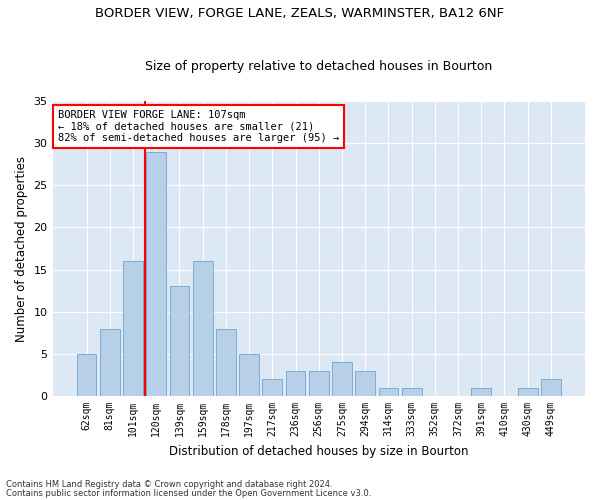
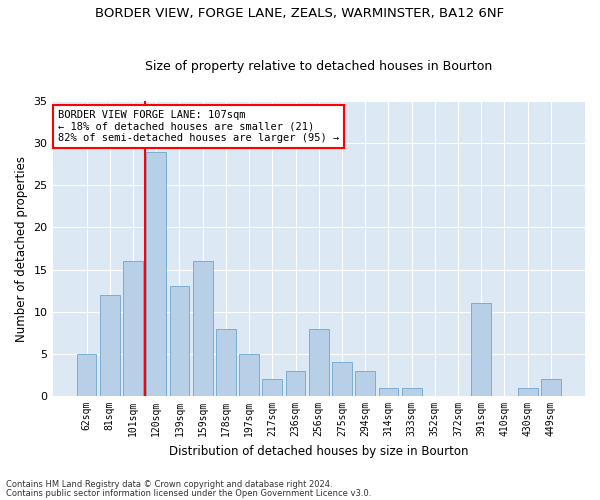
81sqm: 8 -> 12
256sqm: 3 -> 8
391sqm: 1 -> 11
